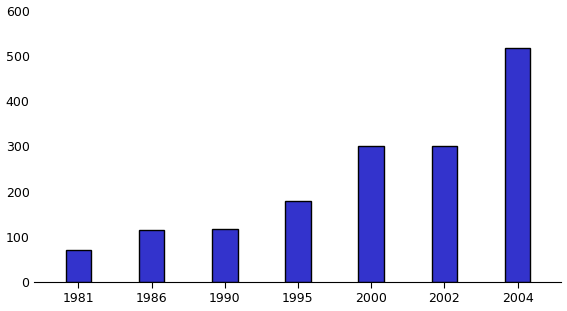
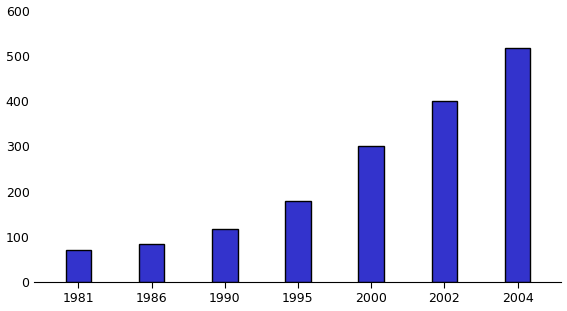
1986: 115 -> 85
2002: 300 -> 400
